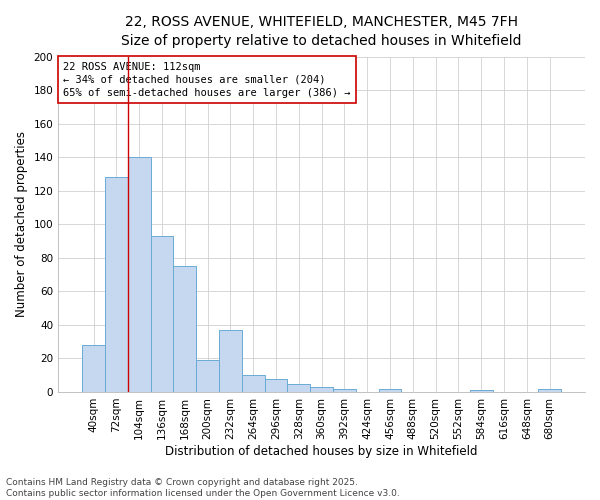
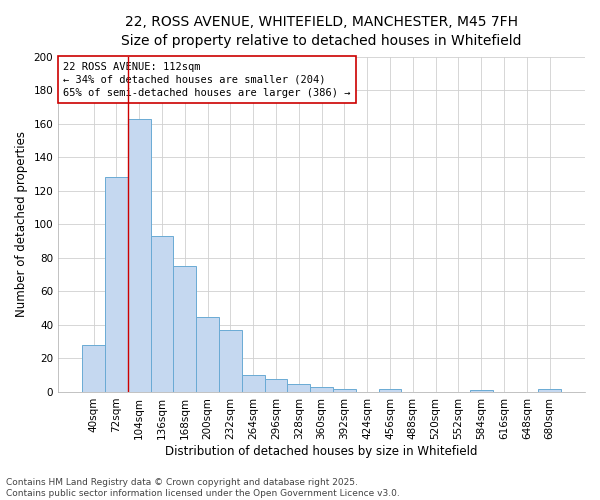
104sqm: 140 -> 163
200sqm: 19 -> 45
